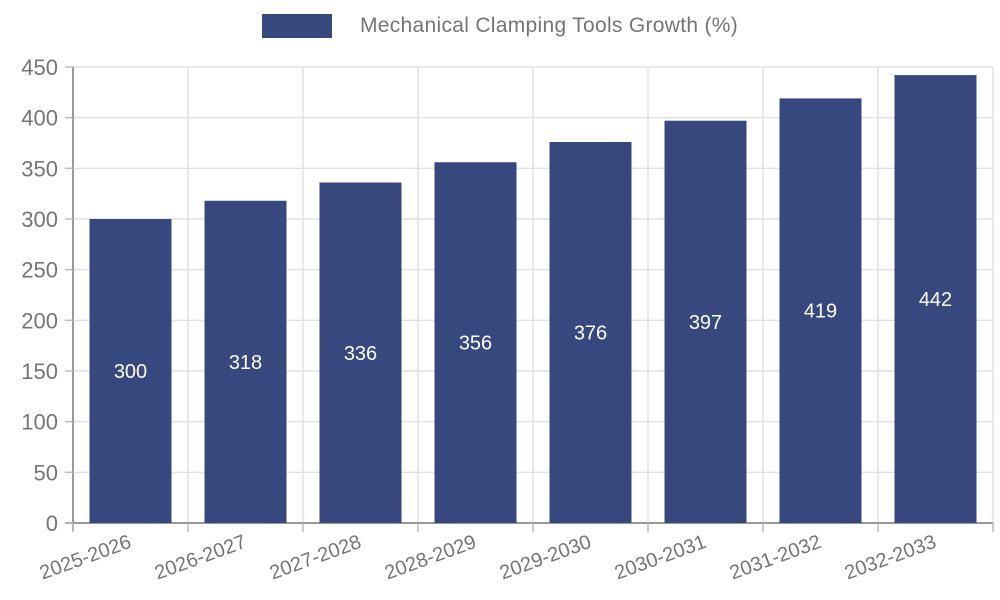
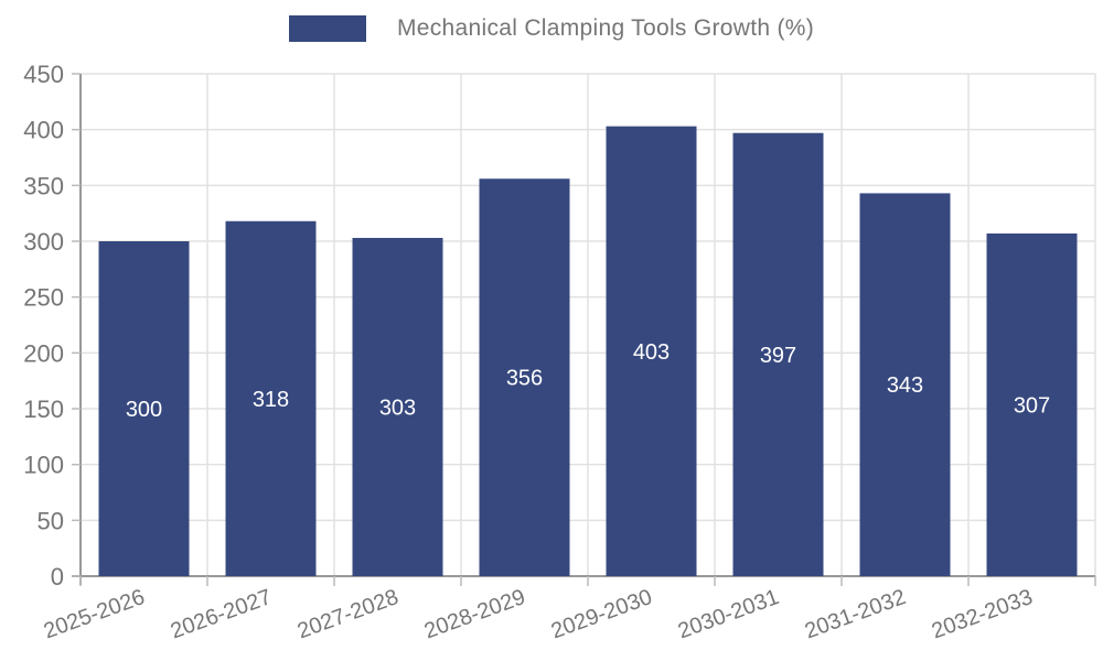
2027-2028: 336 -> 303
2029-2030: 376 -> 403
2031-2032: 419 -> 343
2032-2033: 442 -> 307
